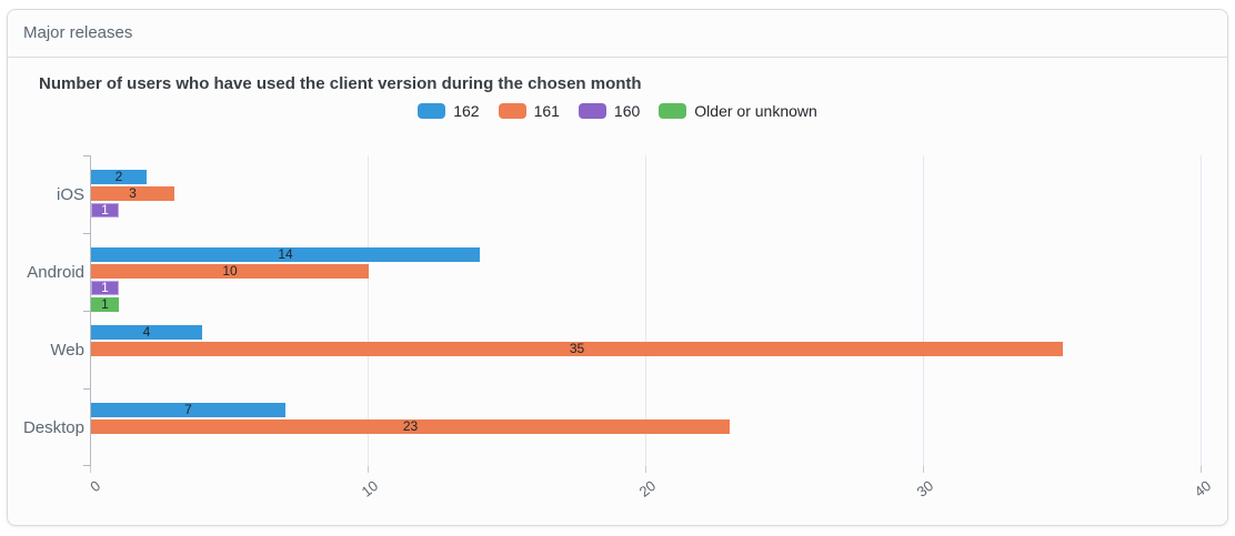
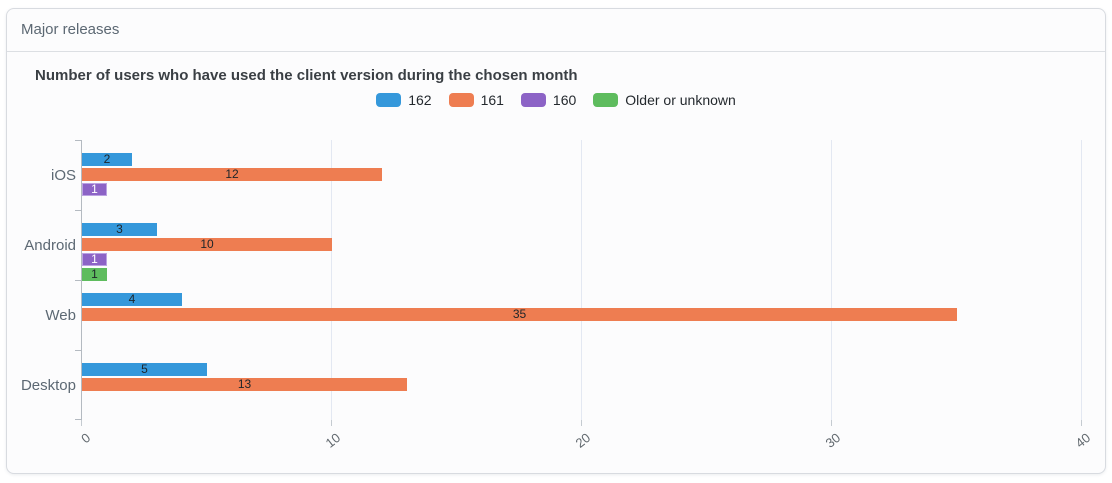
161/iOS: 3 -> 12
162/Android: 14 -> 3
162/Desktop: 7 -> 5
161/Desktop: 23 -> 13
